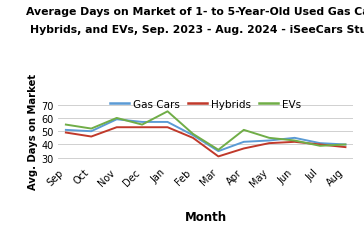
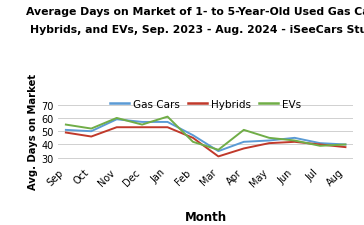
EVs/Jan: 65 -> 61
EVs/Feb: 48 -> 42
